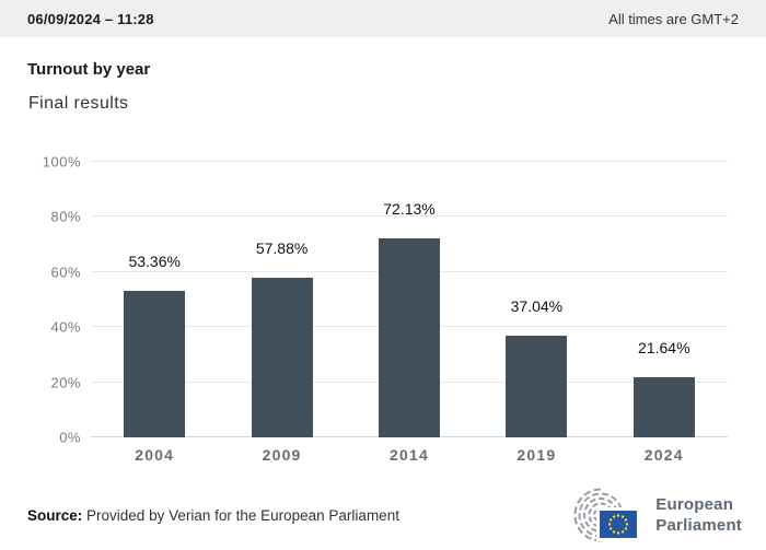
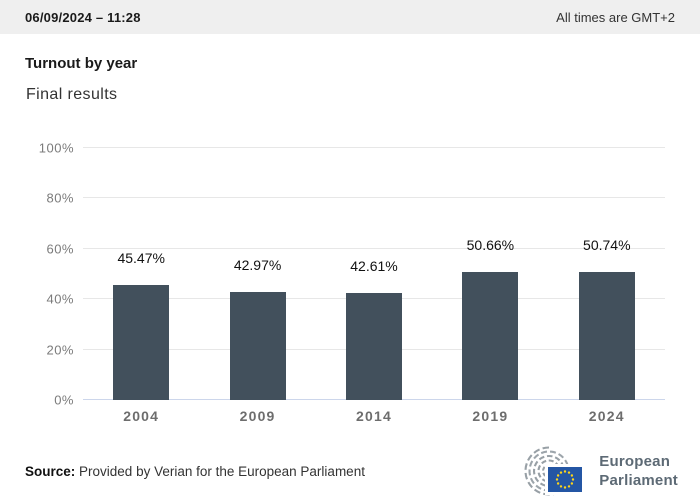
2004: 53.36% -> 45.47%
2009: 57.88% -> 42.97%
2014: 72.13% -> 42.61%
2019: 37.04% -> 50.66%
2024: 21.64% -> 50.74%
